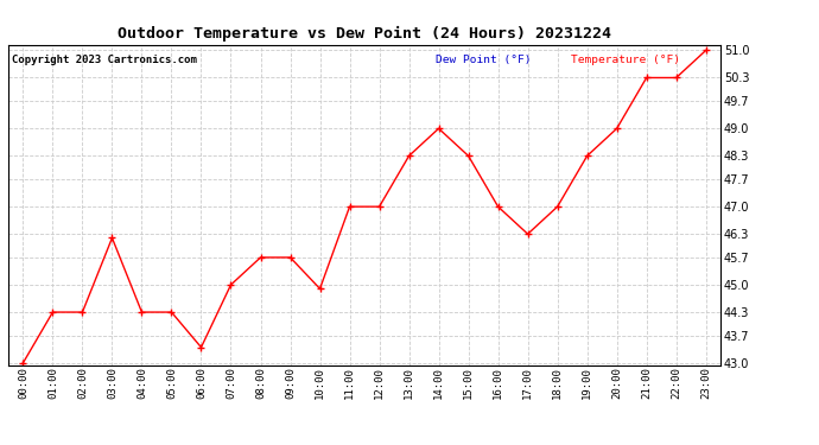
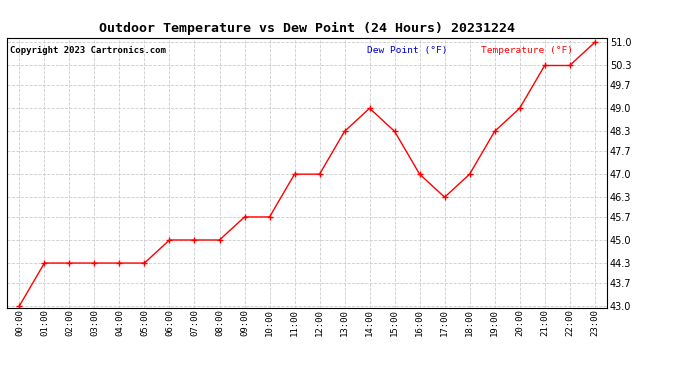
03:00: 46.2 -> 44.3
06:00: 43.4 -> 45.0
08:00: 45.7 -> 45.0
10:00: 44.9 -> 45.7
